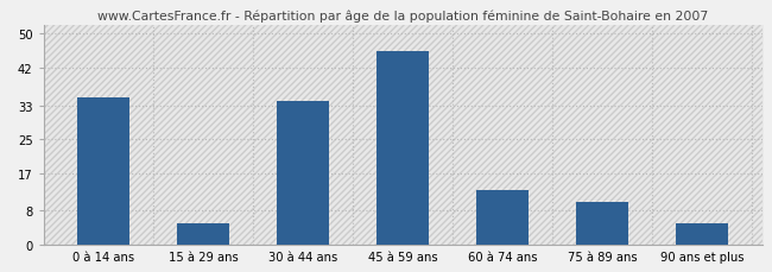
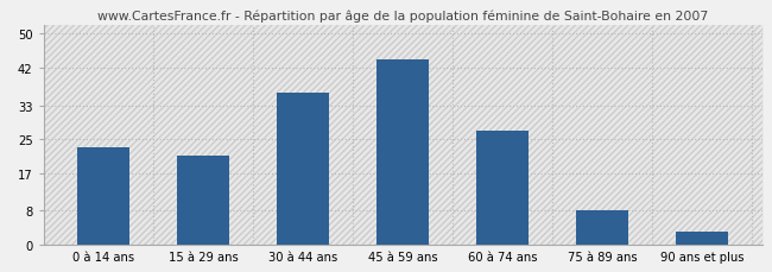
0 à 14 ans: 35 -> 23
15 à 29 ans: 5 -> 21
30 à 44 ans: 34 -> 36
45 à 59 ans: 46 -> 44
60 à 74 ans: 13 -> 27
75 à 89 ans: 10 -> 8
90 ans et plus: 5 -> 3
